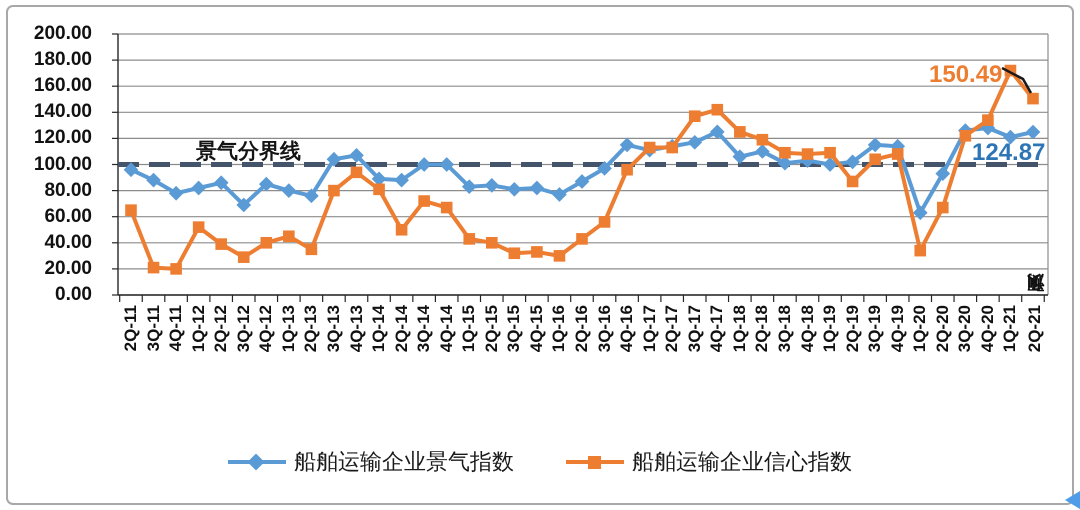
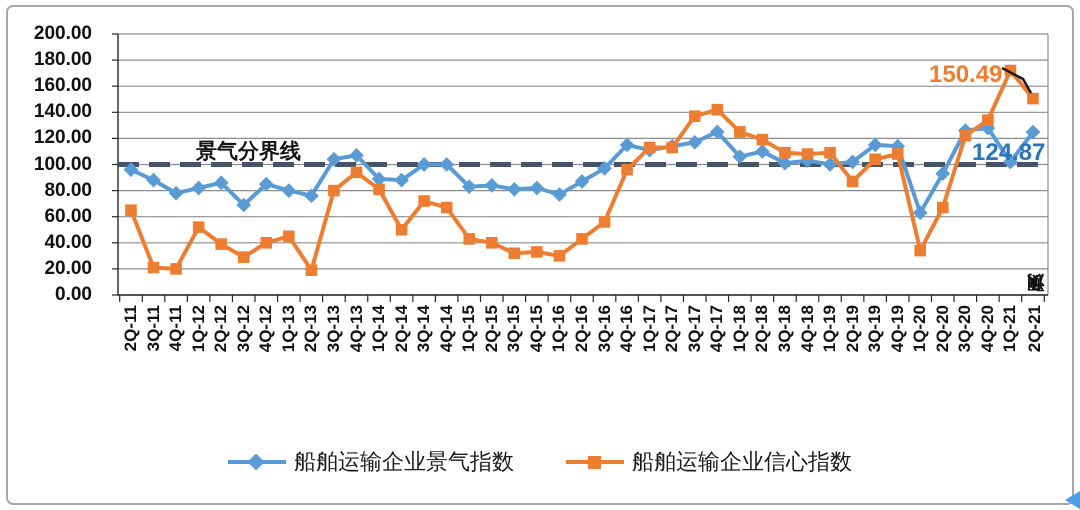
船舶运输企业信心指数/2Q-13: 35 -> 19
船舶运输企业景气指数/1Q-21: 121 -> 102
